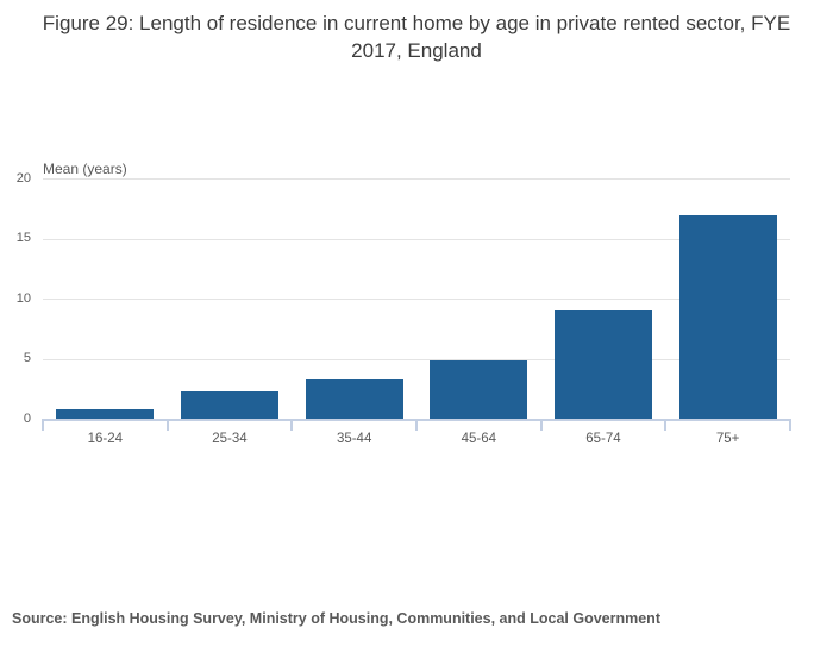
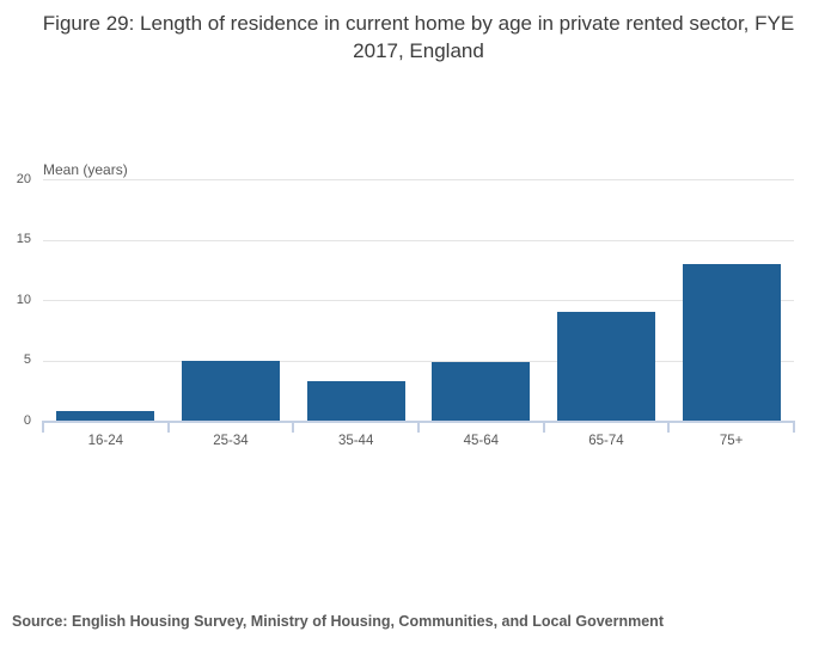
25-34: 2.3 -> 5.0
75+: 17.0 -> 13.0
